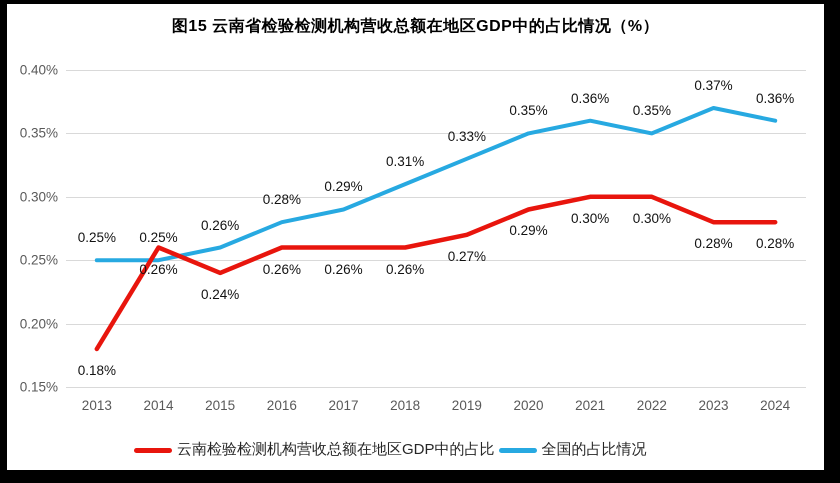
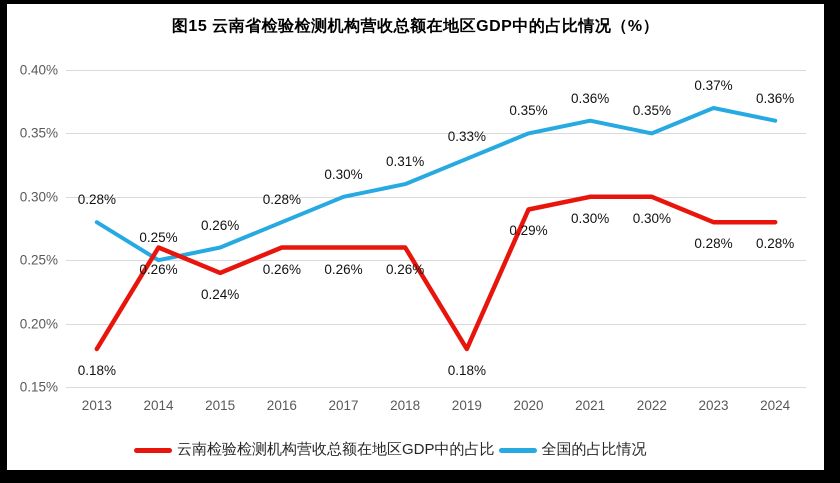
全国的占比情况/2013: 0.25% -> 0.28%
全国的占比情况/2017: 0.29% -> 0.30%
云南检验检测机构营收总额在地区GDP中的占比/2019: 0.27% -> 0.18%
